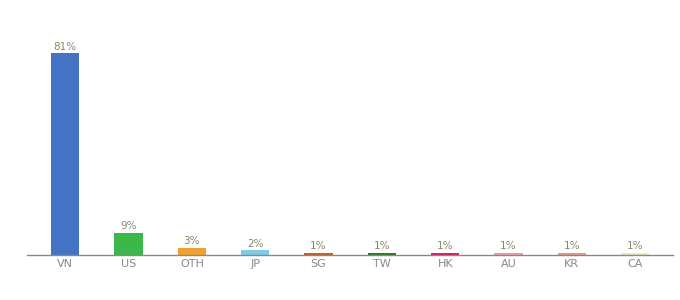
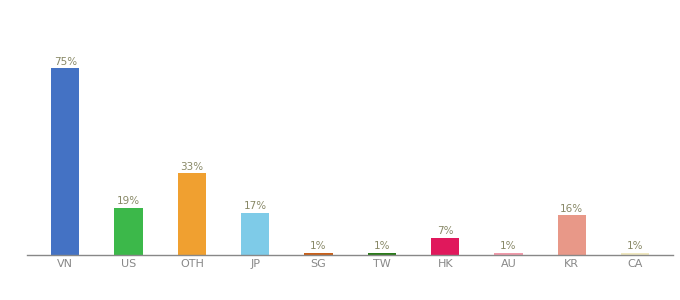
VN: 81% -> 75%
US: 9% -> 19%
OTH: 3% -> 33%
JP: 2% -> 17%
HK: 1% -> 7%
KR: 1% -> 16%
